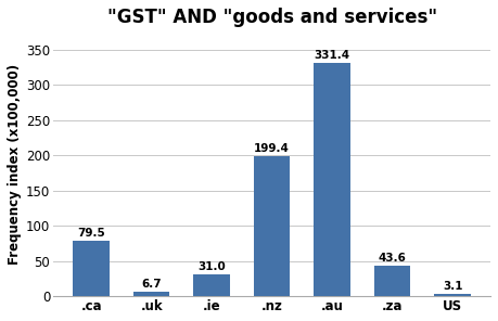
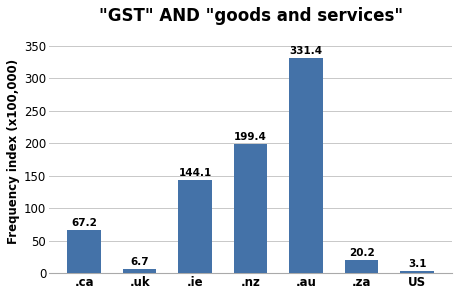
.ca: 79.5 -> 67.2
.ie: 31.0 -> 144.1
.za: 43.6 -> 20.2
